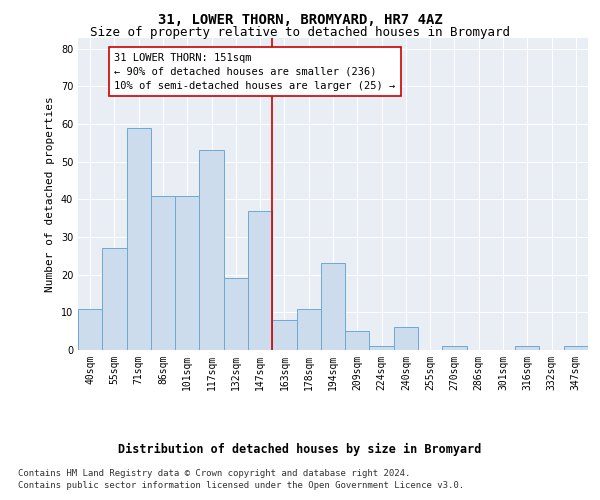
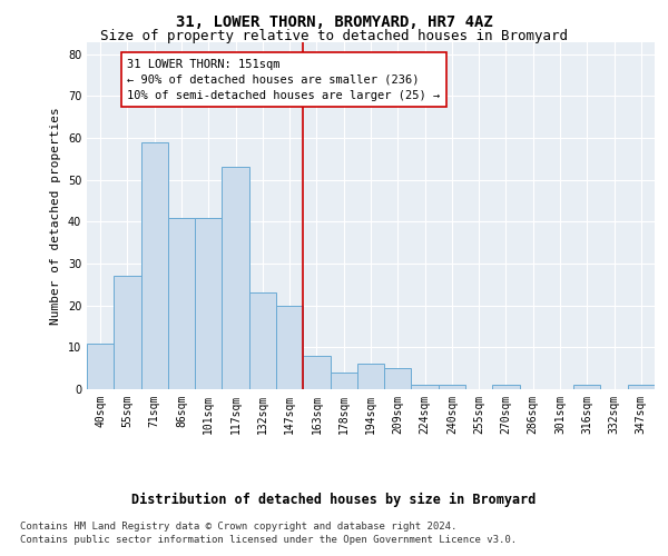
132sqm: 19 -> 23
147sqm: 37 -> 20
178sqm: 11 -> 4
194sqm: 23 -> 6
240sqm: 6 -> 1
